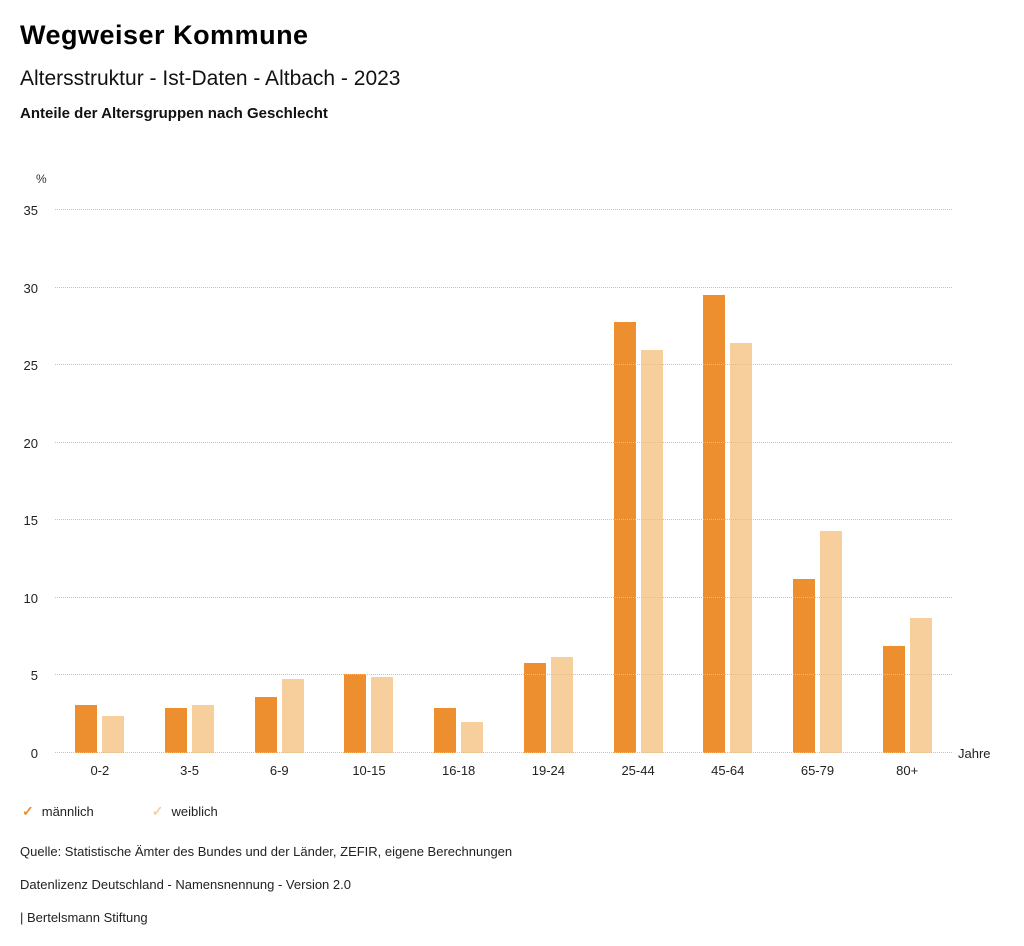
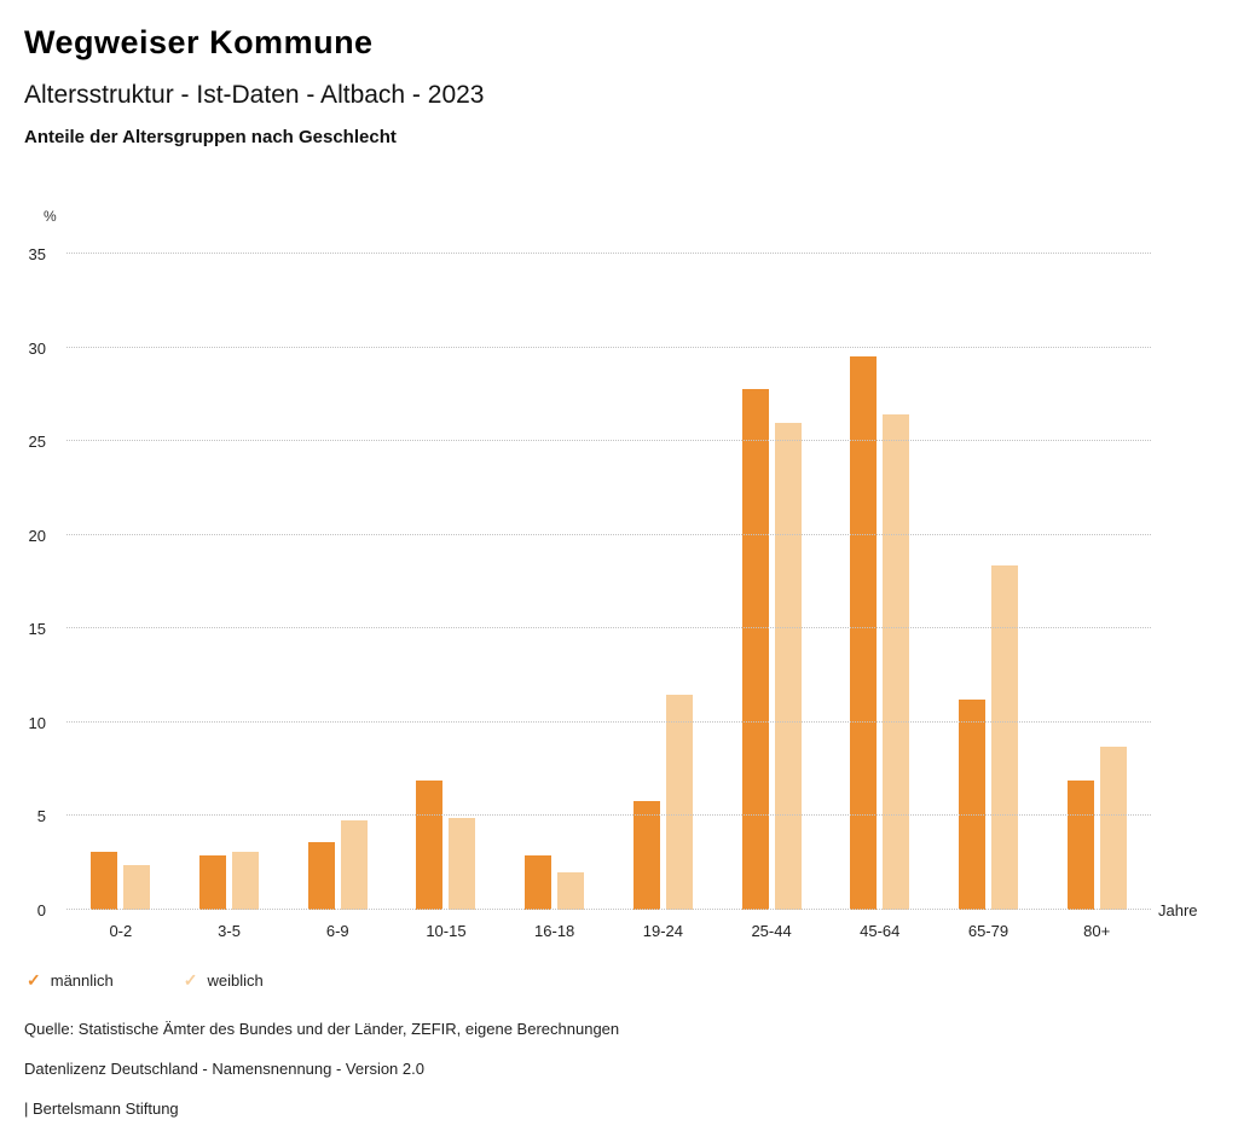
männlich/10-15: 5.1 -> 6.9
weiblich/19-24: 6.2 -> 11.5
weiblich/65-79: 14.3 -> 18.4
